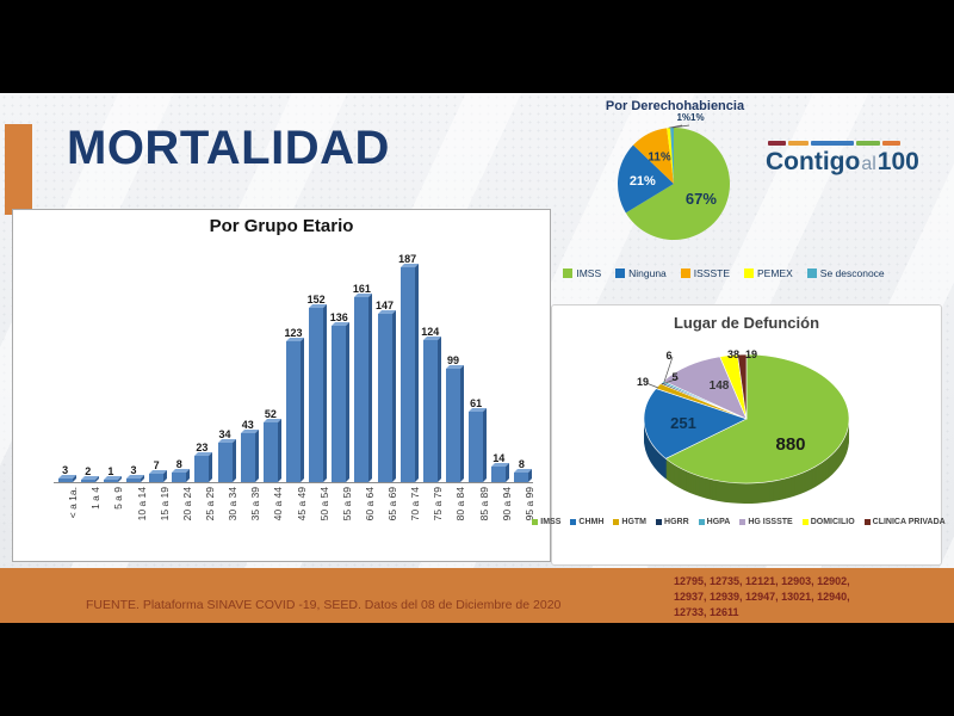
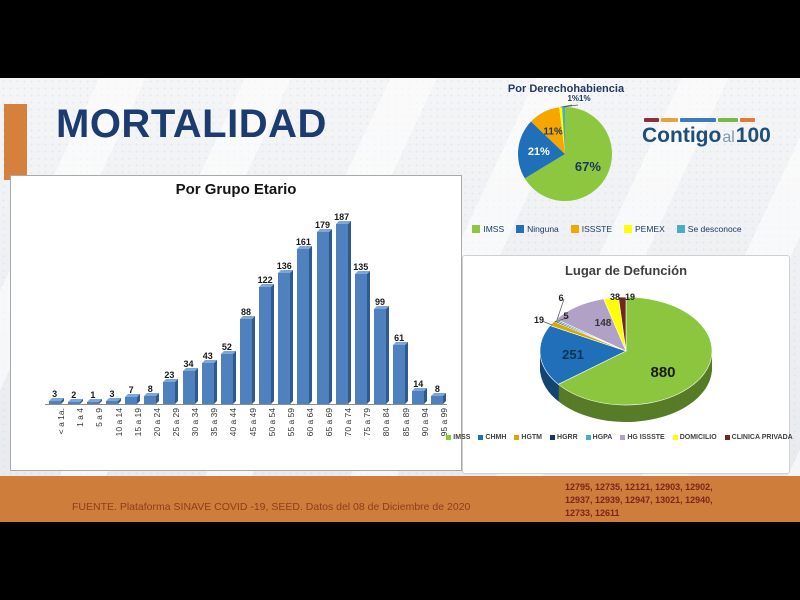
Por Grupo Etario/45 a 49: 123 -> 88
Por Grupo Etario/50 a 54: 152 -> 122
Por Grupo Etario/65 a 69: 147 -> 179
Por Grupo Etario/75 a 79: 124 -> 135
